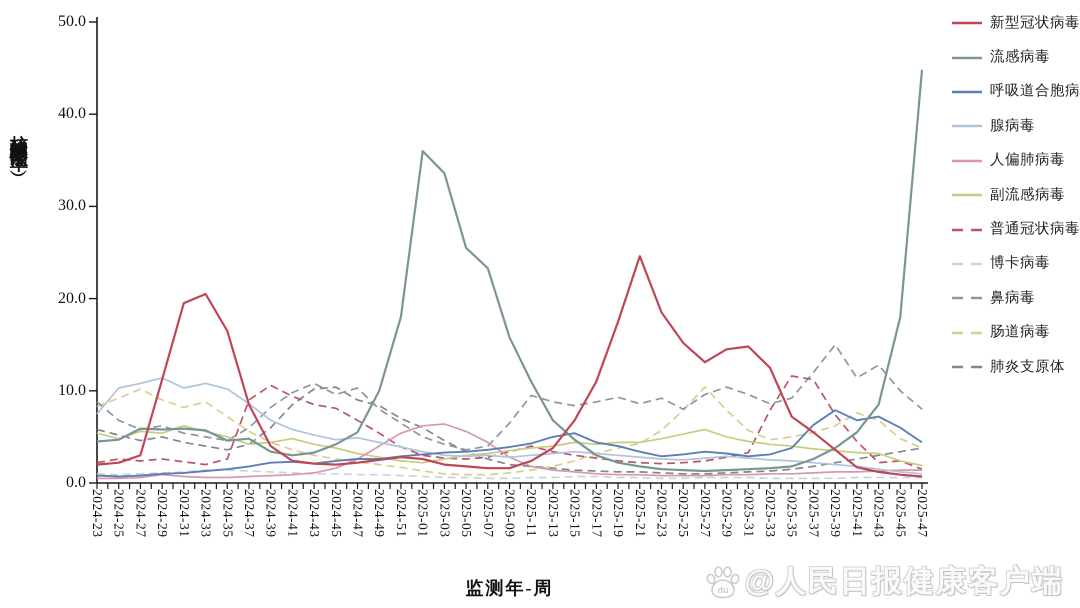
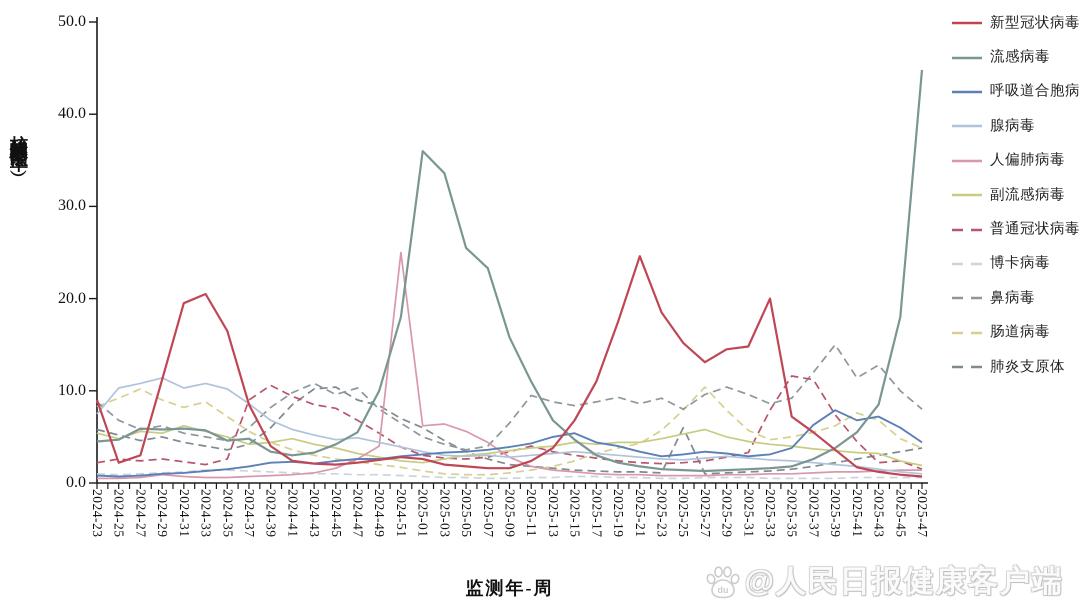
新型冠状病毒/2024-23: 2 -> 9
人偏肺病毒/2024-51: 5 -> 25
肺炎支原体/2025-25: 1 -> 6
新型冠状病毒/2025-33: 12 -> 20
